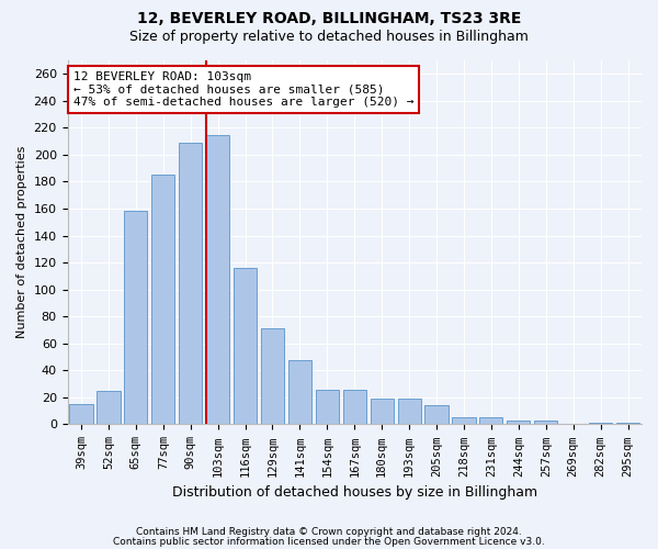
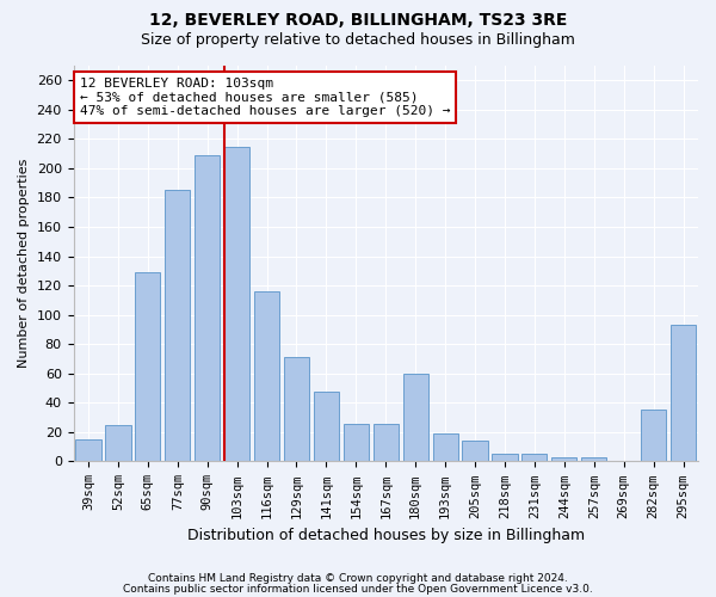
65sqm: 158 -> 129
180sqm: 19 -> 60
282sqm: 1 -> 35
295sqm: 1 -> 93
